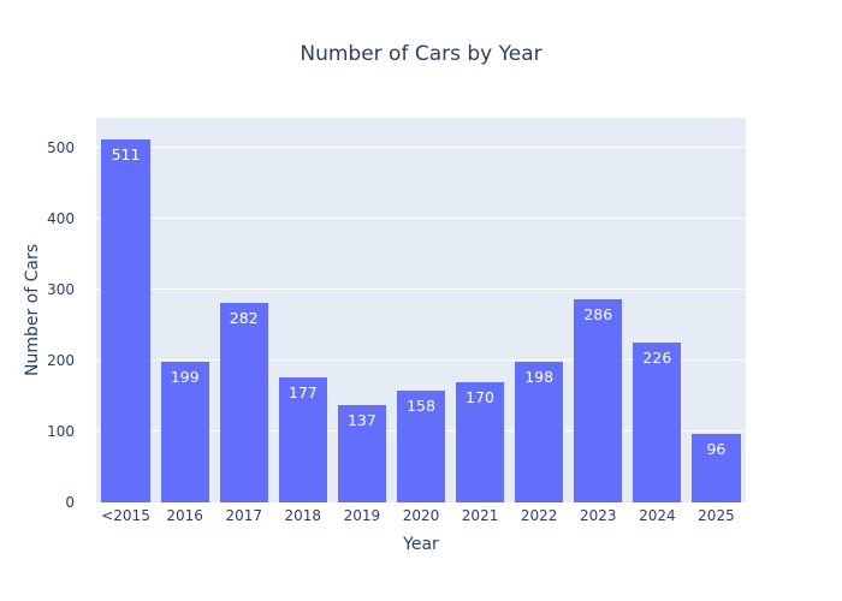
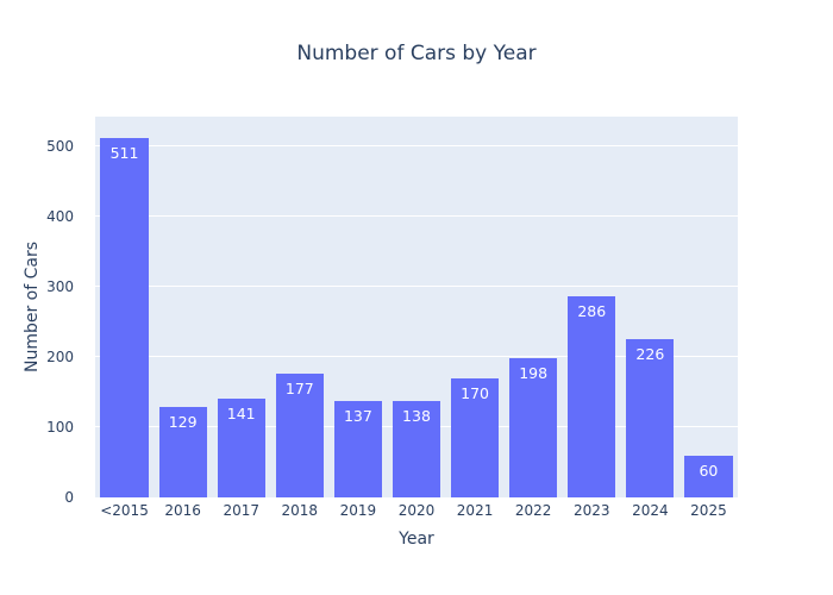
2016: 199 -> 129
2017: 282 -> 141
2020: 158 -> 138
2025: 96 -> 60
